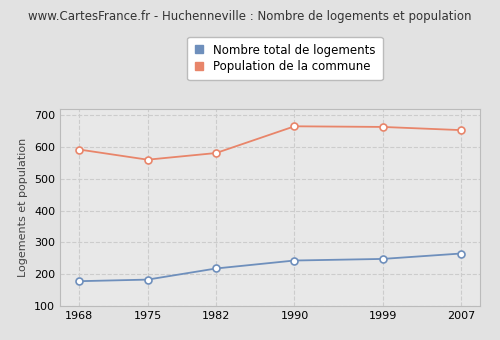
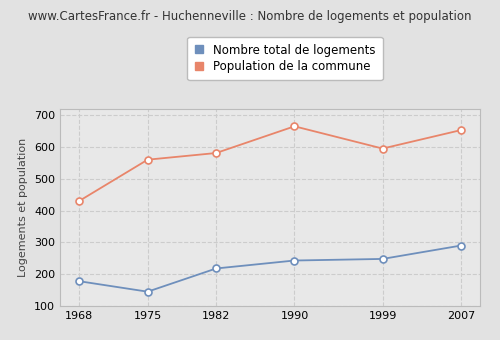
Population de la commune/1968: 592 -> 430
Nombre total de logements/1975: 183 -> 145
Population de la commune/1999: 663 -> 595
Nombre total de logements/2007: 265 -> 290
